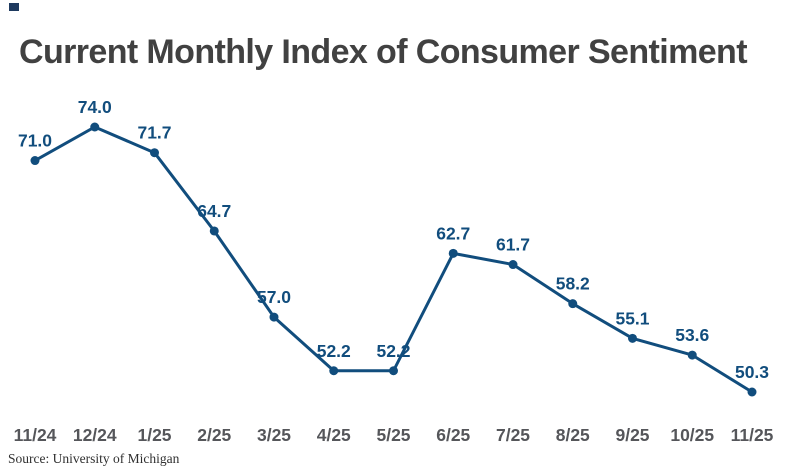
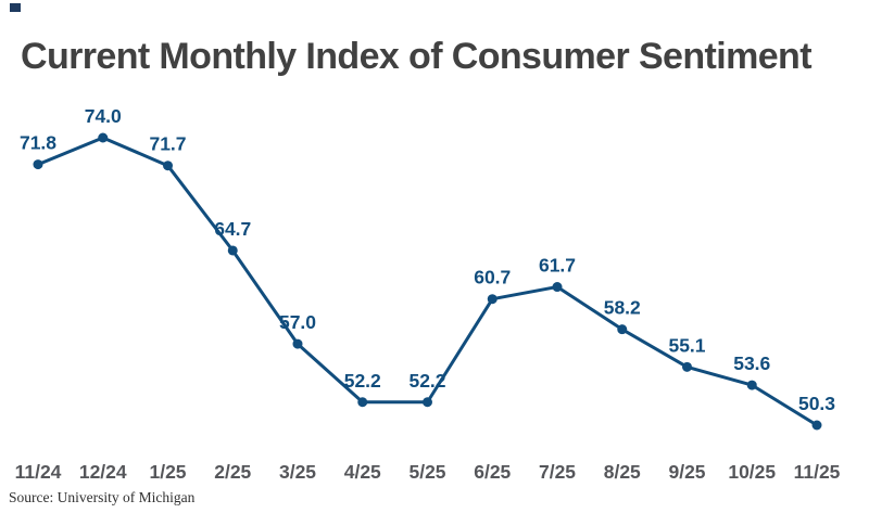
11/24: 71.0 -> 71.8
6/25: 62.7 -> 60.7
